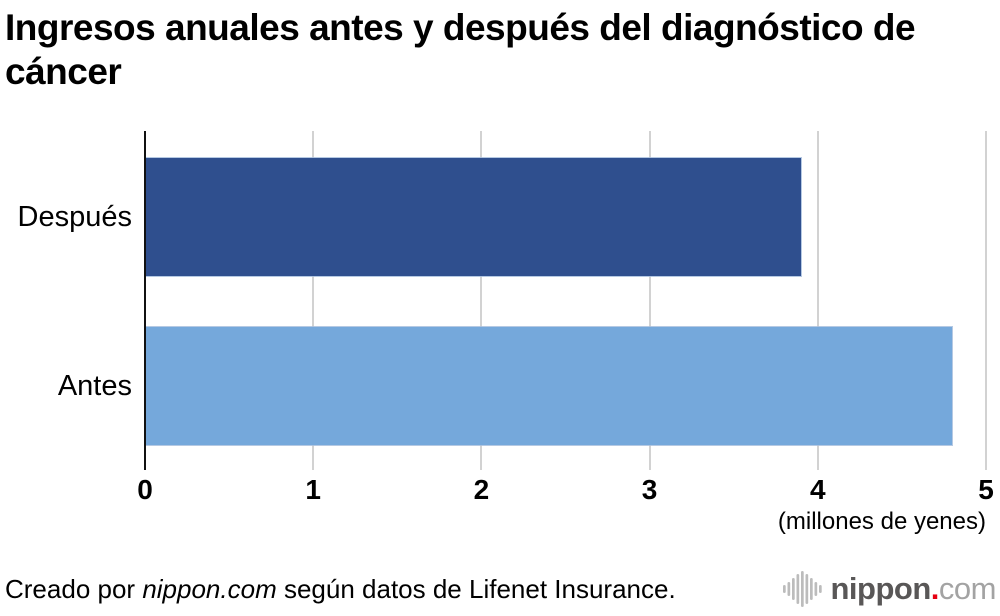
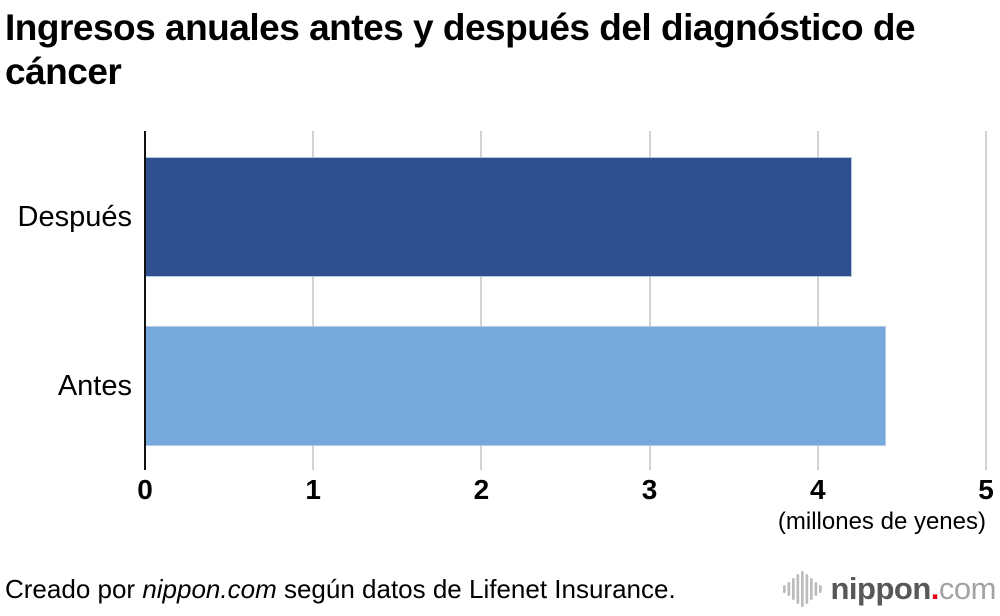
Después: 3.9 -> 4.2
Antes: 4.8 -> 4.4
